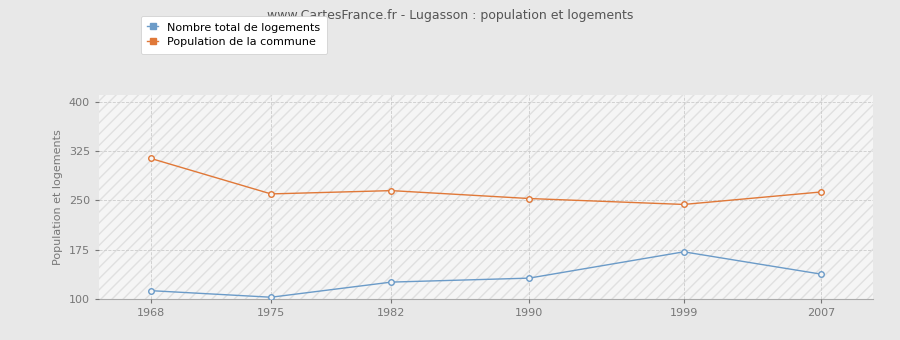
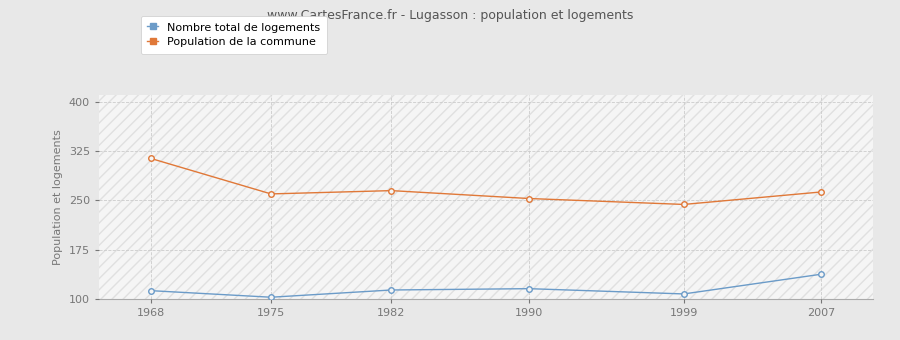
Nombre total de logements/1982: 126 -> 114
Nombre total de logements/1990: 132 -> 116
Nombre total de logements/1999: 172 -> 108
